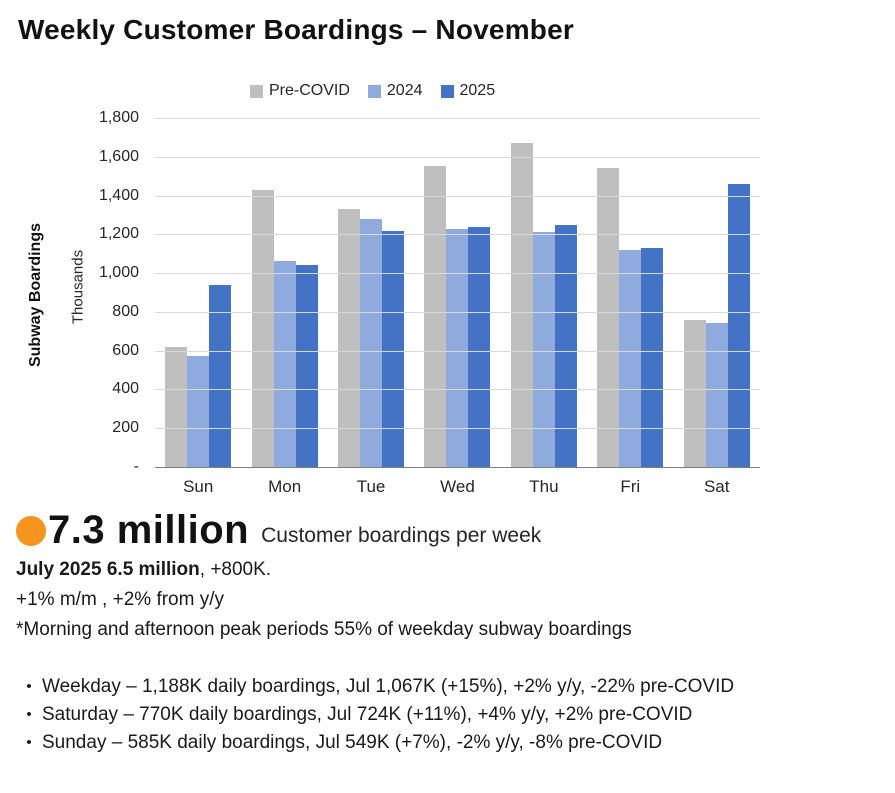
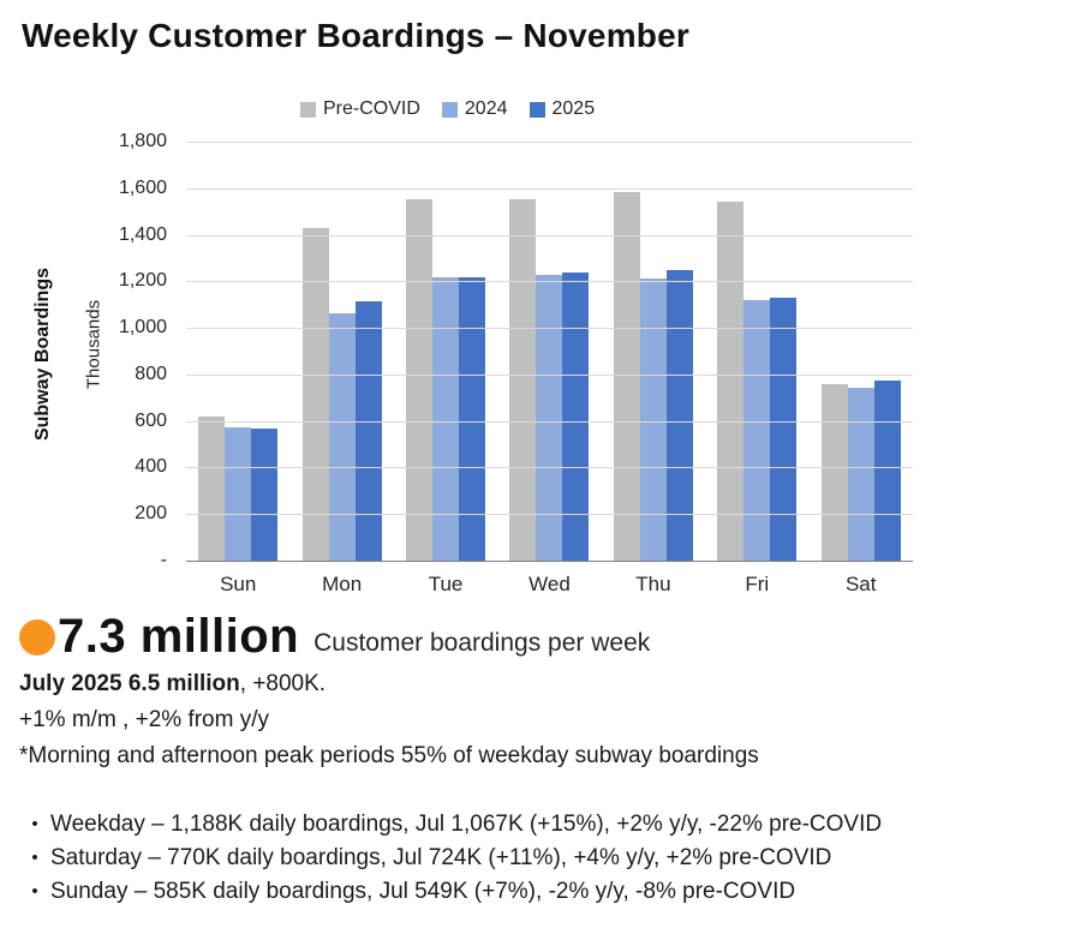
2025/Sun: 940 -> 560
2025/Mon: 1040 -> 1120
Pre-COVID/Tue: 1330 -> 1560
2024/Tue: 1280 -> 1220
Pre-COVID/Thu: 1670 -> 1580
2025/Sat: 1460 -> 780
